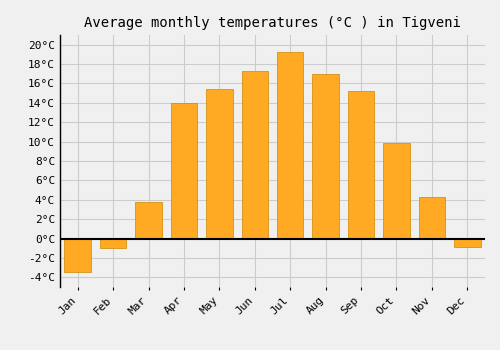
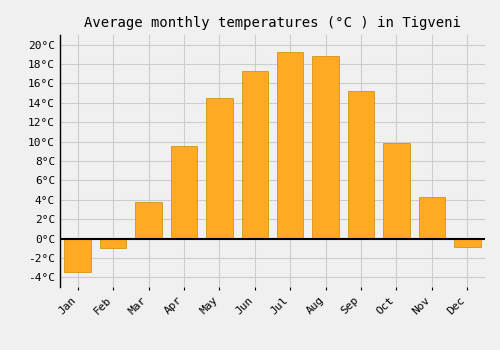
Apr: 14.0°C -> 9.5°C
May: 15.4°C -> 14.5°C
Aug: 17.0°C -> 18.8°C
